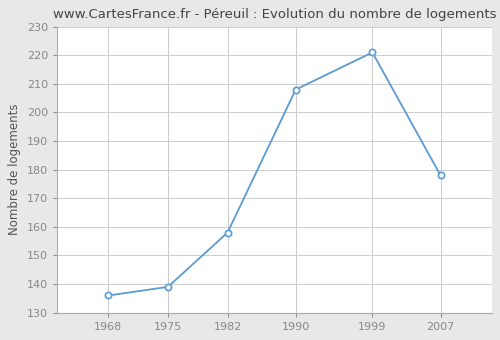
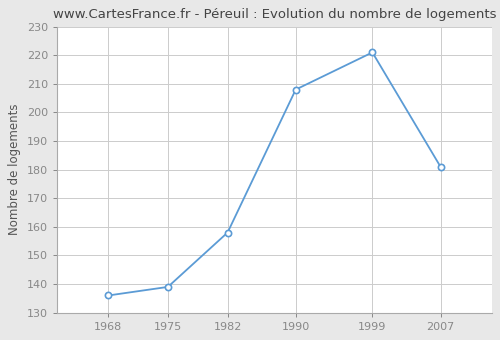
2007: 178 -> 181
